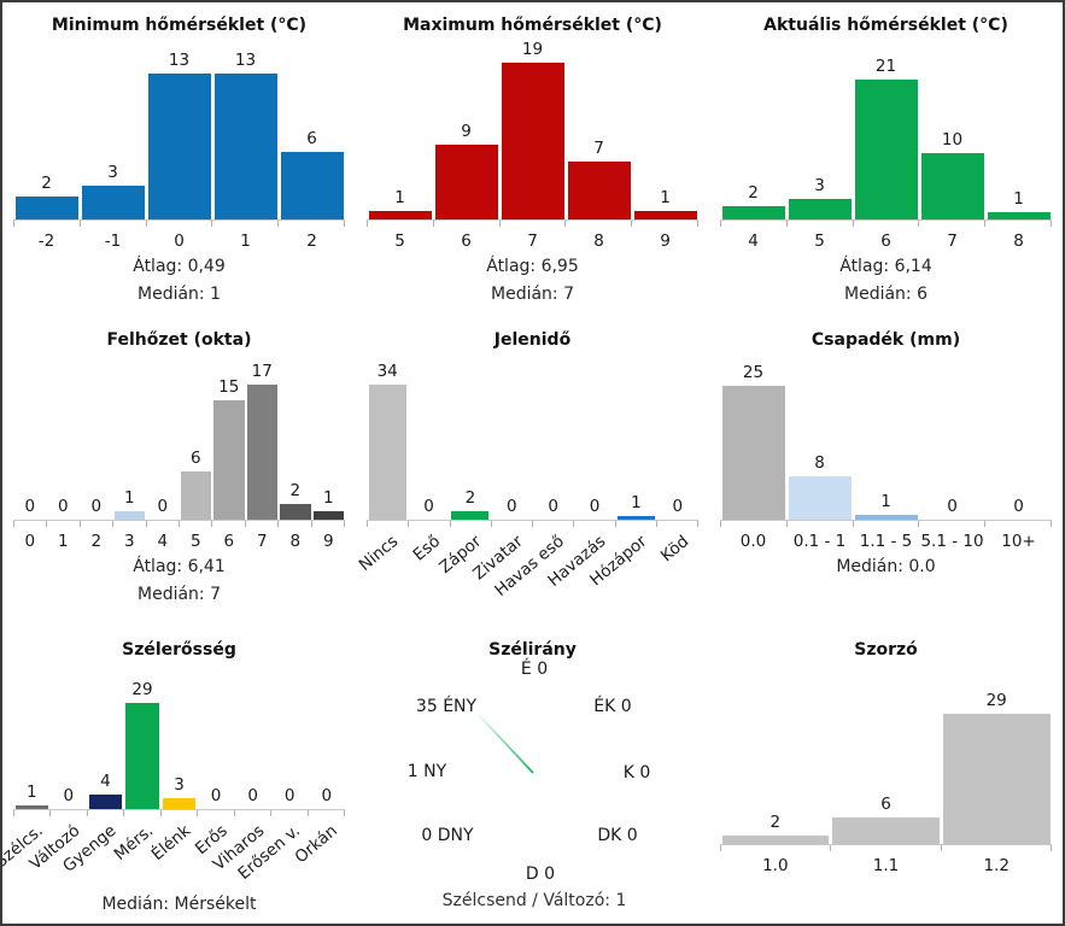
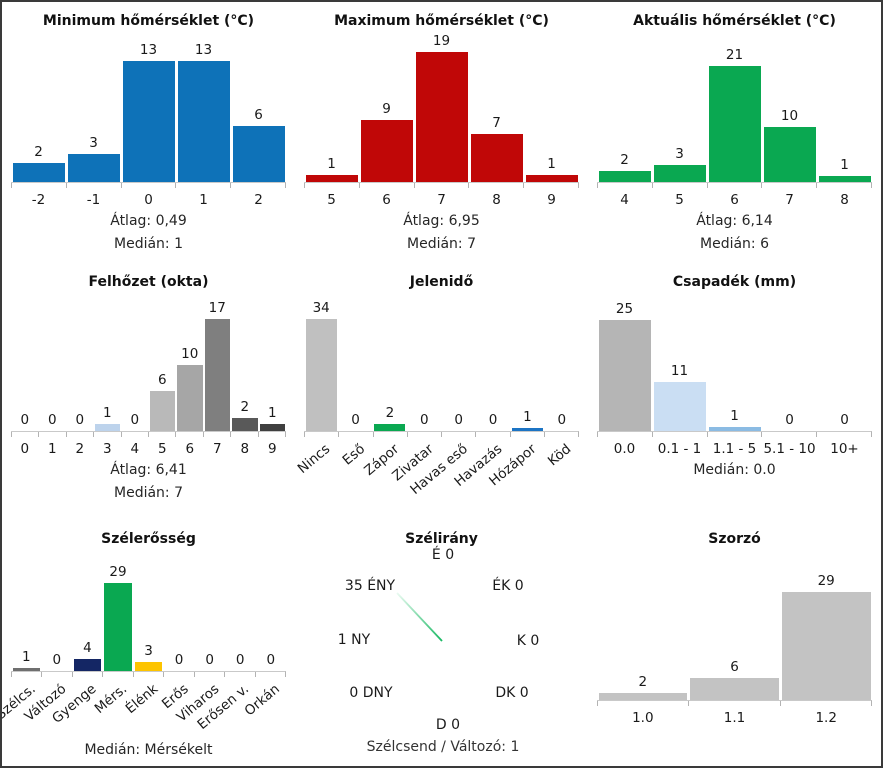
Felhőzet (okta)/6: 15 -> 10
Csapadék (mm)/0.1 - 1: 8 -> 11
